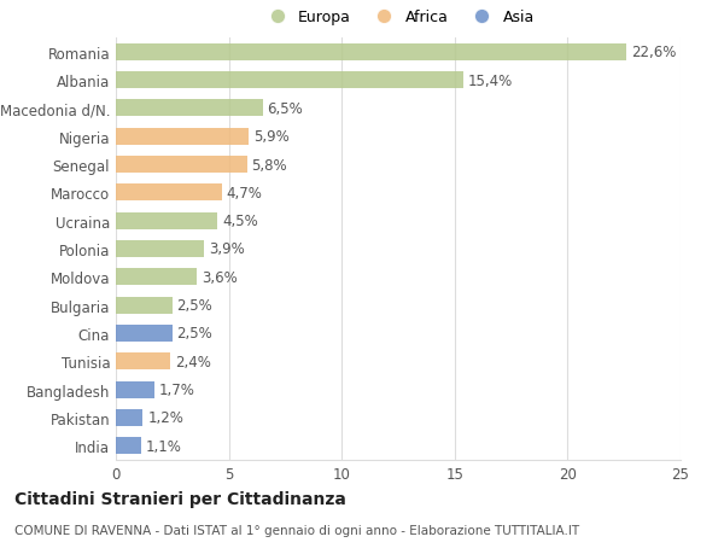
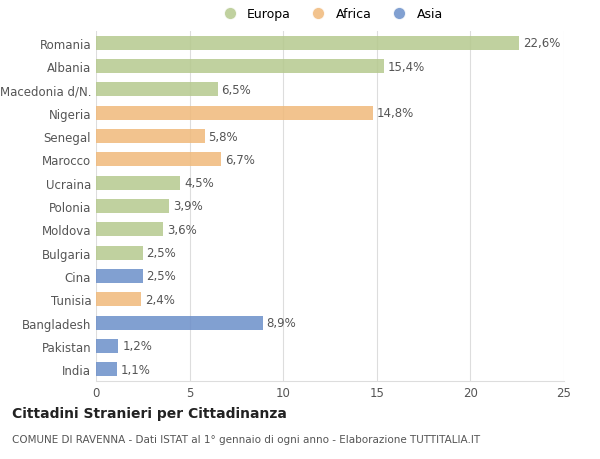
Nigeria: 5,9% -> 14,8%
Marocco: 4,7% -> 6,7%
Bangladesh: 1,7% -> 8,9%
